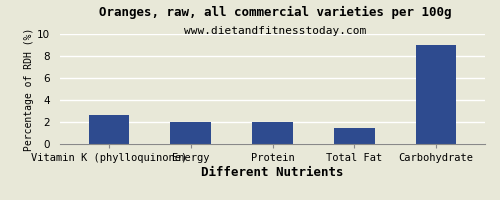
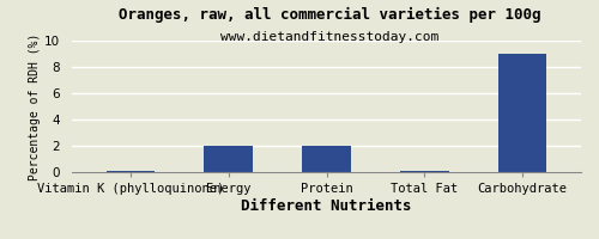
Vitamin K (phylloquinone): 2.6 -> 0.1
Total Fat: 1.5 -> 0.1
